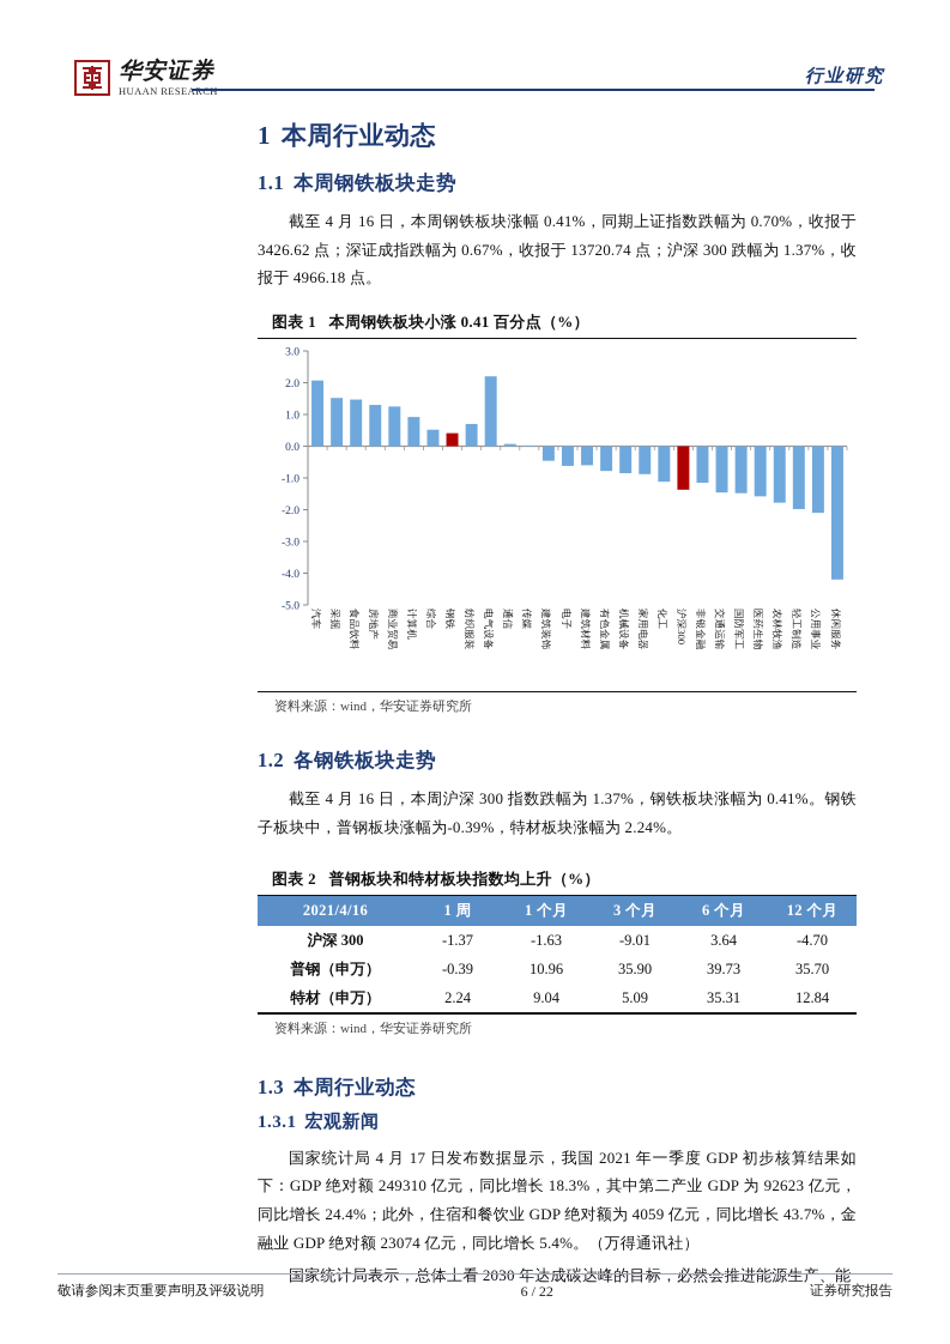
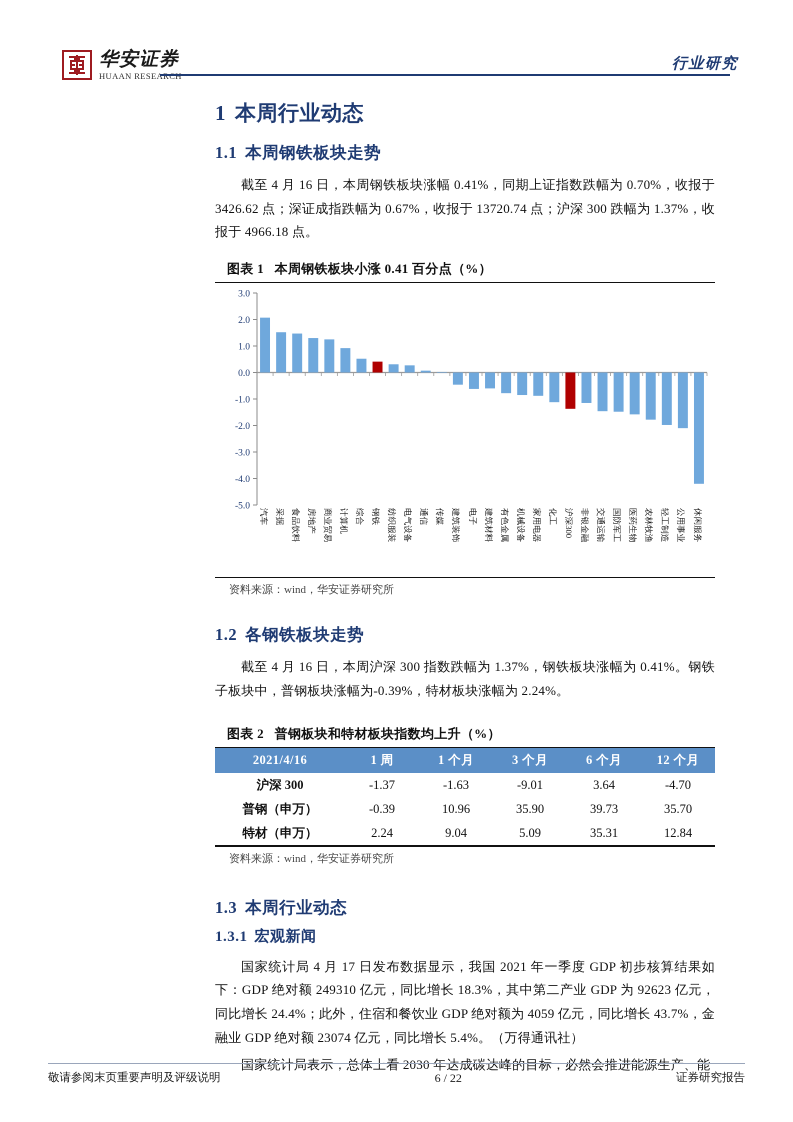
纺织服装: 0.7 -> 0.3
电气设备: 2.2 -> 0.3
